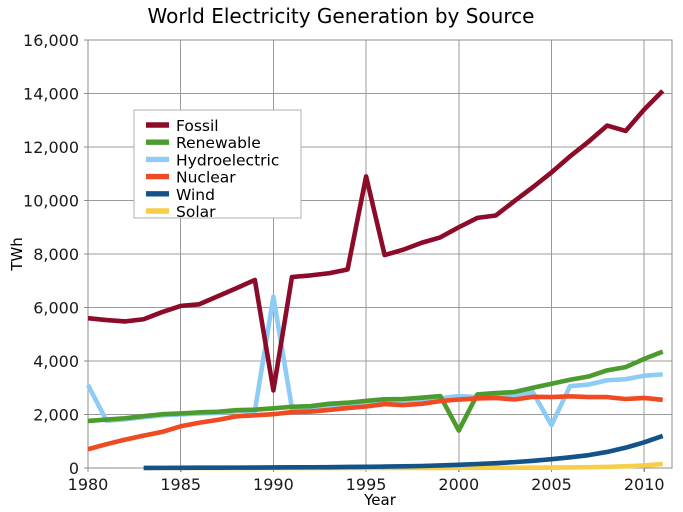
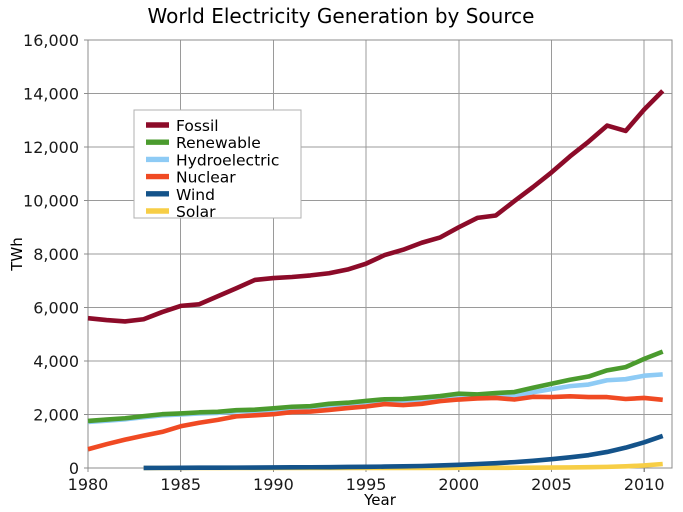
Hydroelectric/1980: 3100 -> 1700
Fossil/1990: 2900 -> 7100
Hydroelectric/1990: 6400 -> 2200
Fossil/1995: 10900 -> 7600
Renewable/2000: 1400 -> 2800
Hydroelectric/2005: 1600 -> 3000
